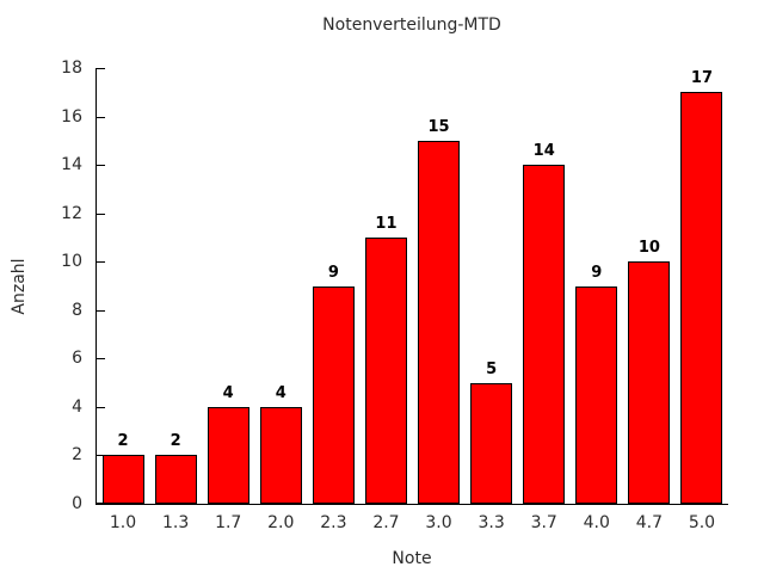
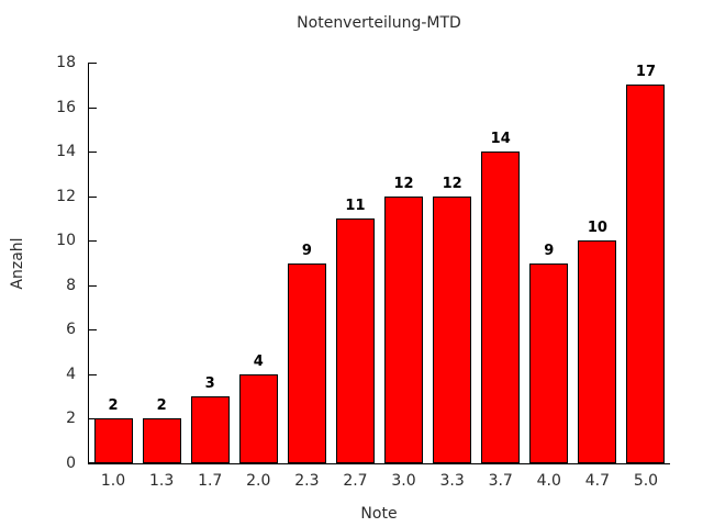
1.7: 4 -> 3
3.0: 15 -> 12
3.3: 5 -> 12
